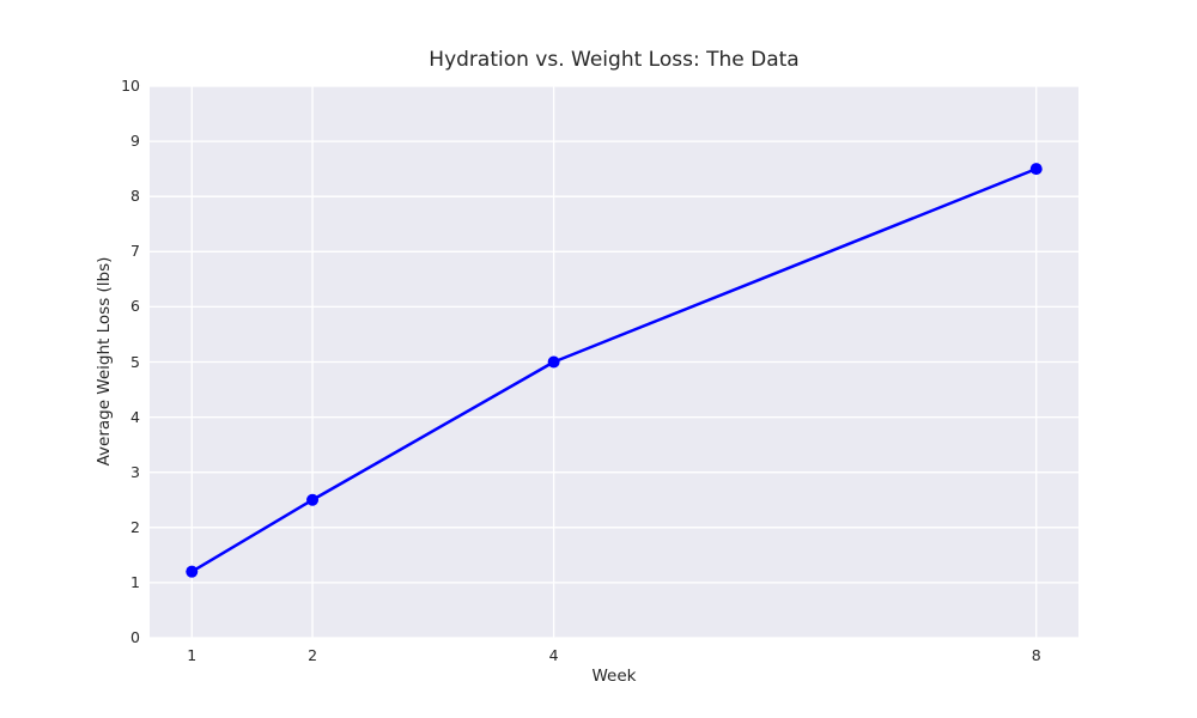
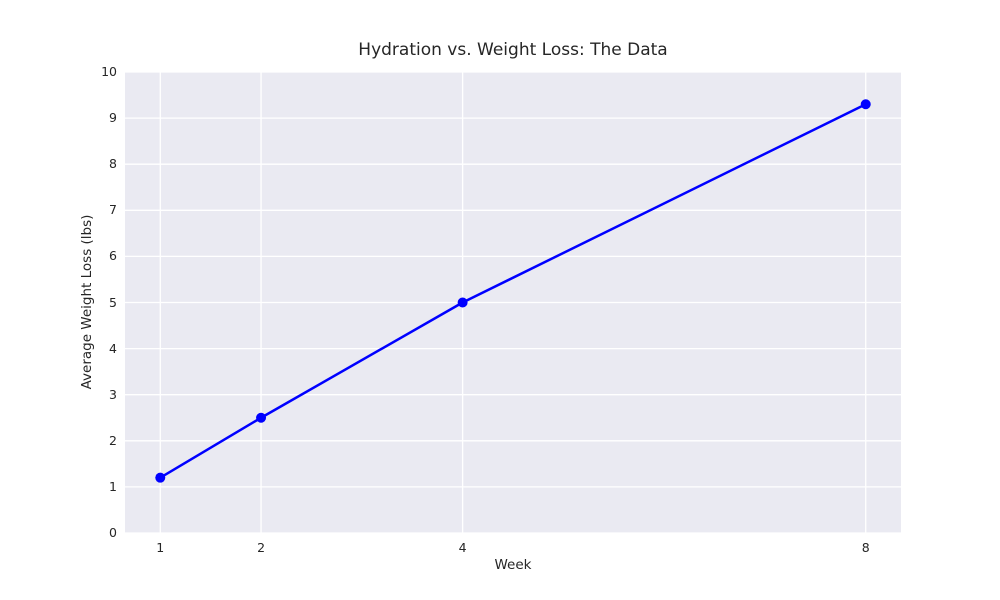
8: 8.5 -> 9.3
